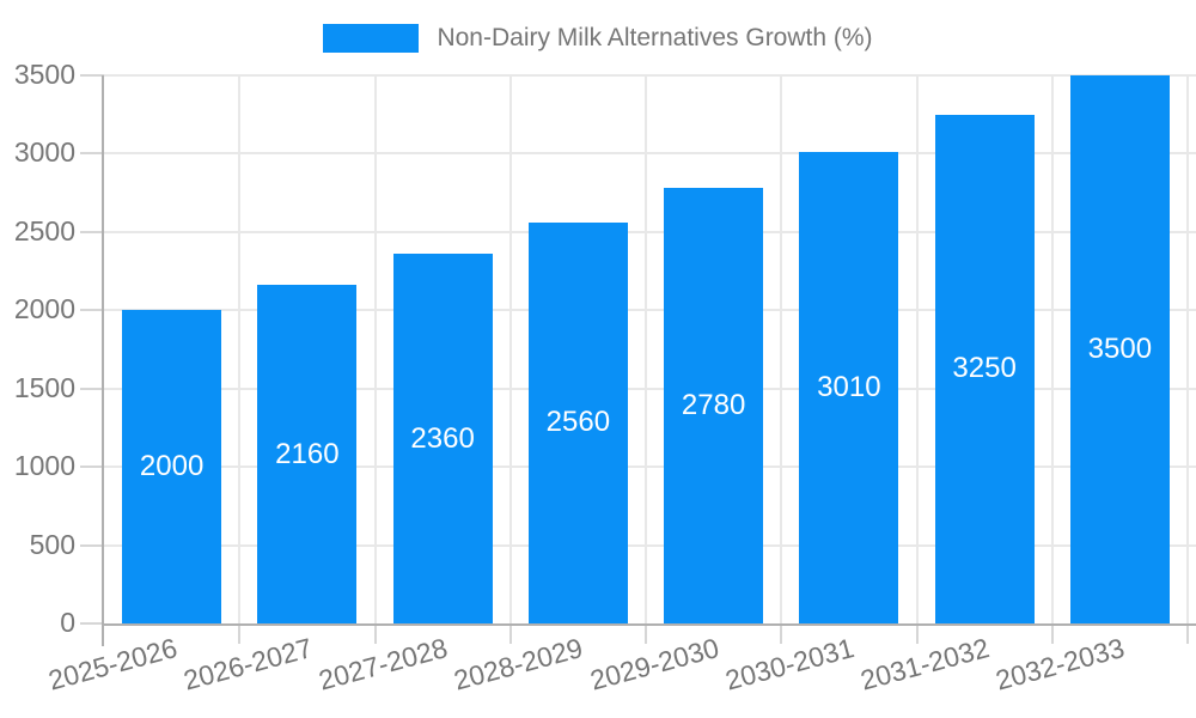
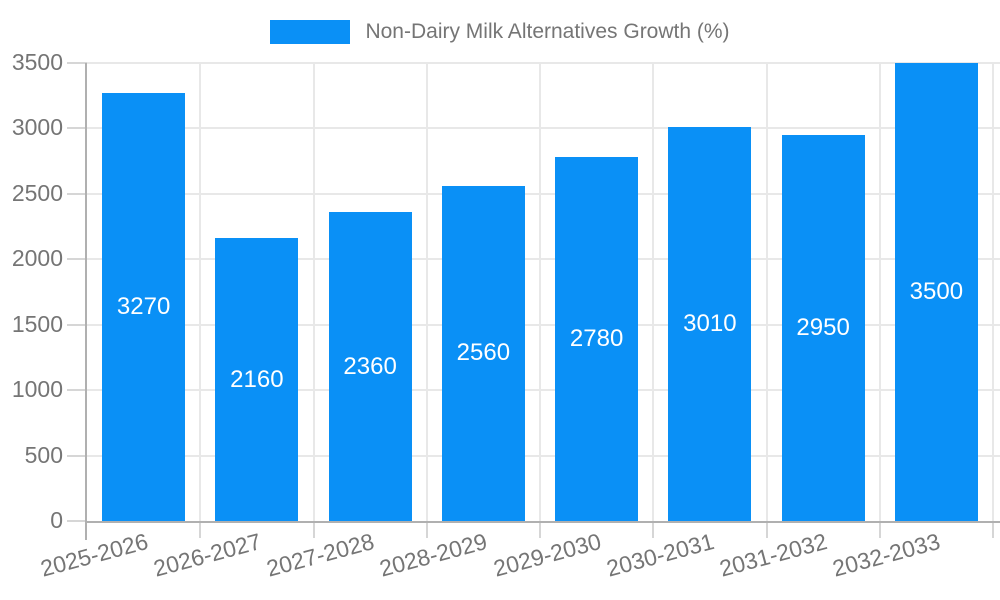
2025-2026: 2000 -> 3270
2031-2032: 3250 -> 2950
